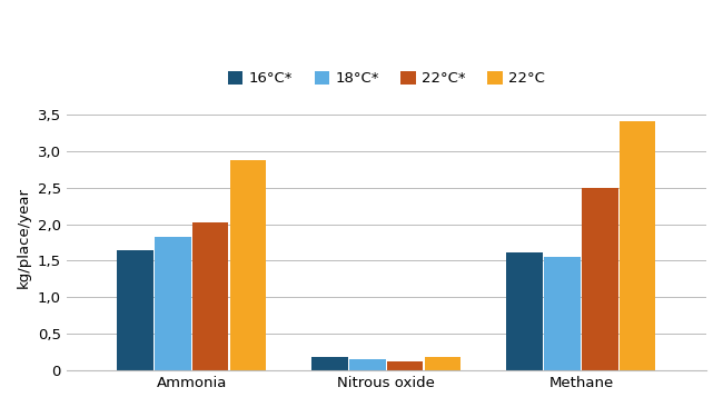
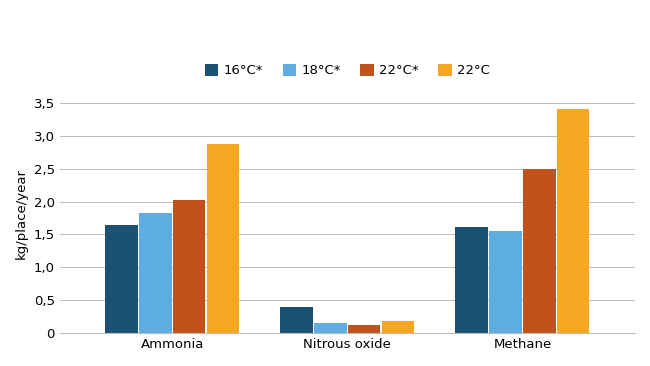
16°C*/Nitrous oxide: 0,18 -> 0,40
